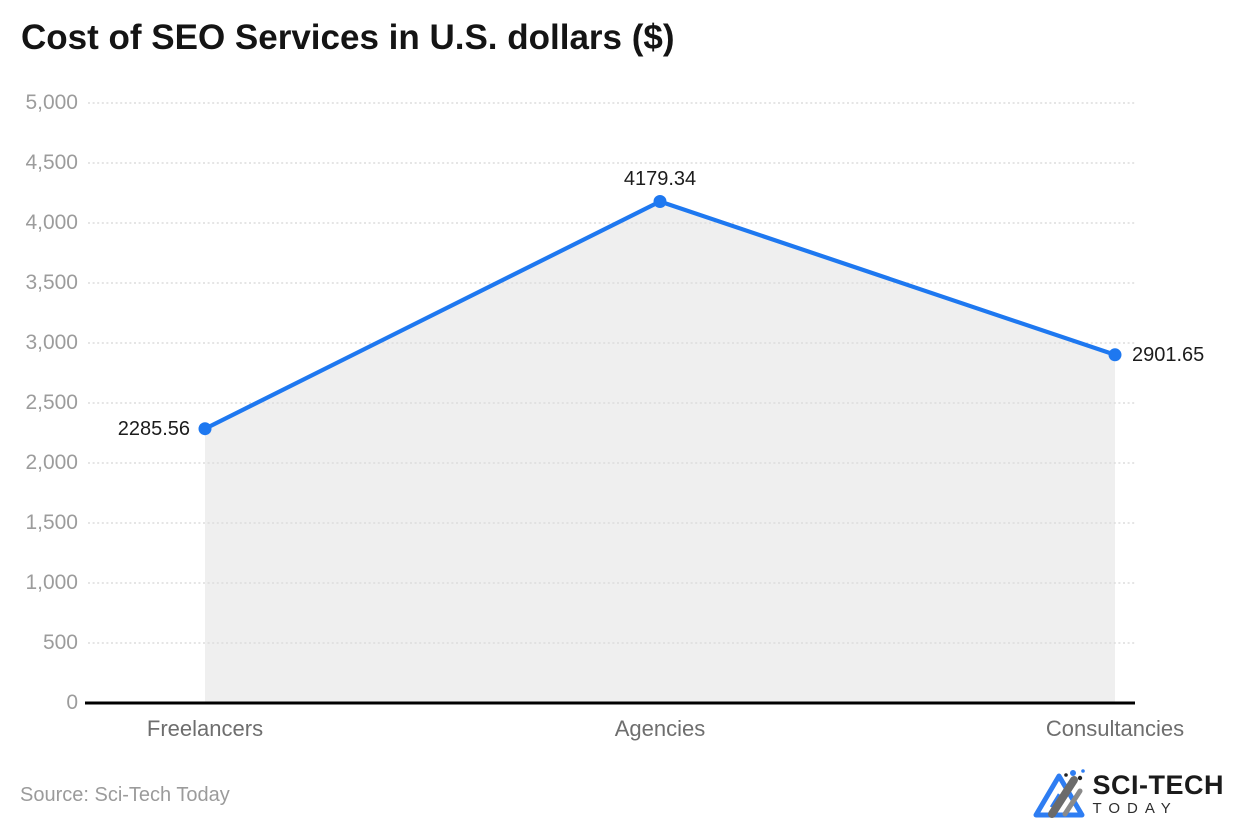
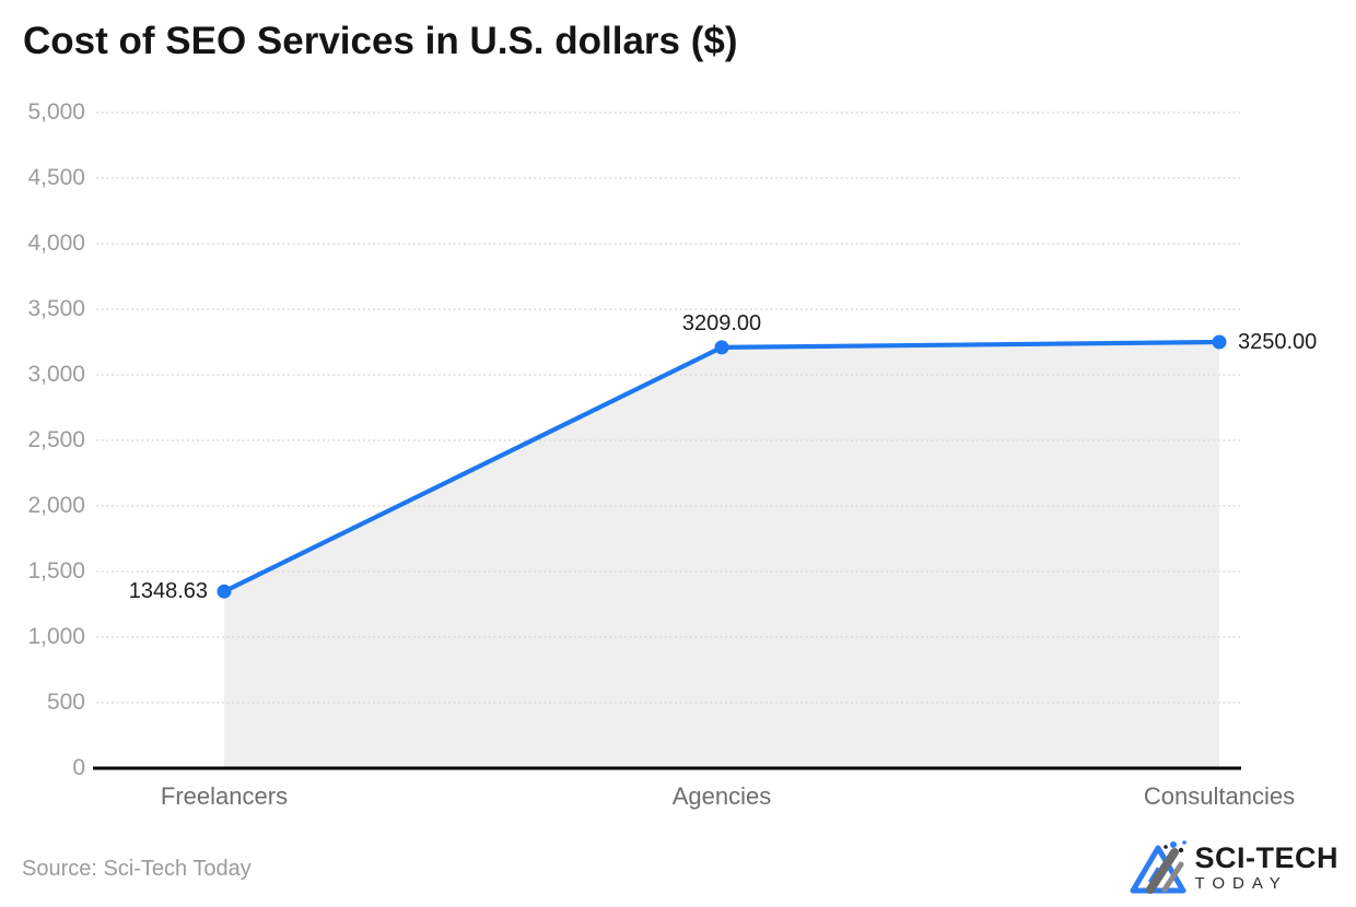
Freelancers: 2285.56 -> 1348.63
Agencies: 4179.34 -> 3209.00
Consultancies: 2901.65 -> 3250.00
